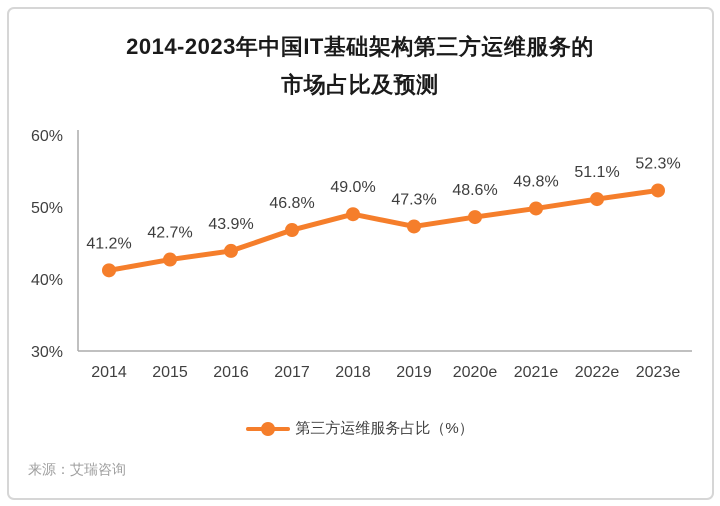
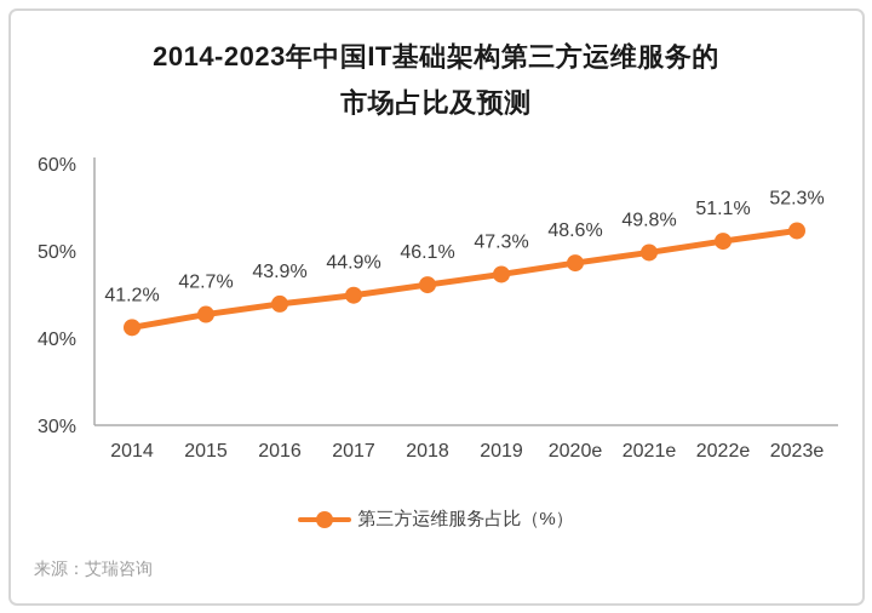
2017: 46.8% -> 44.9%
2018: 49.0% -> 46.1%
